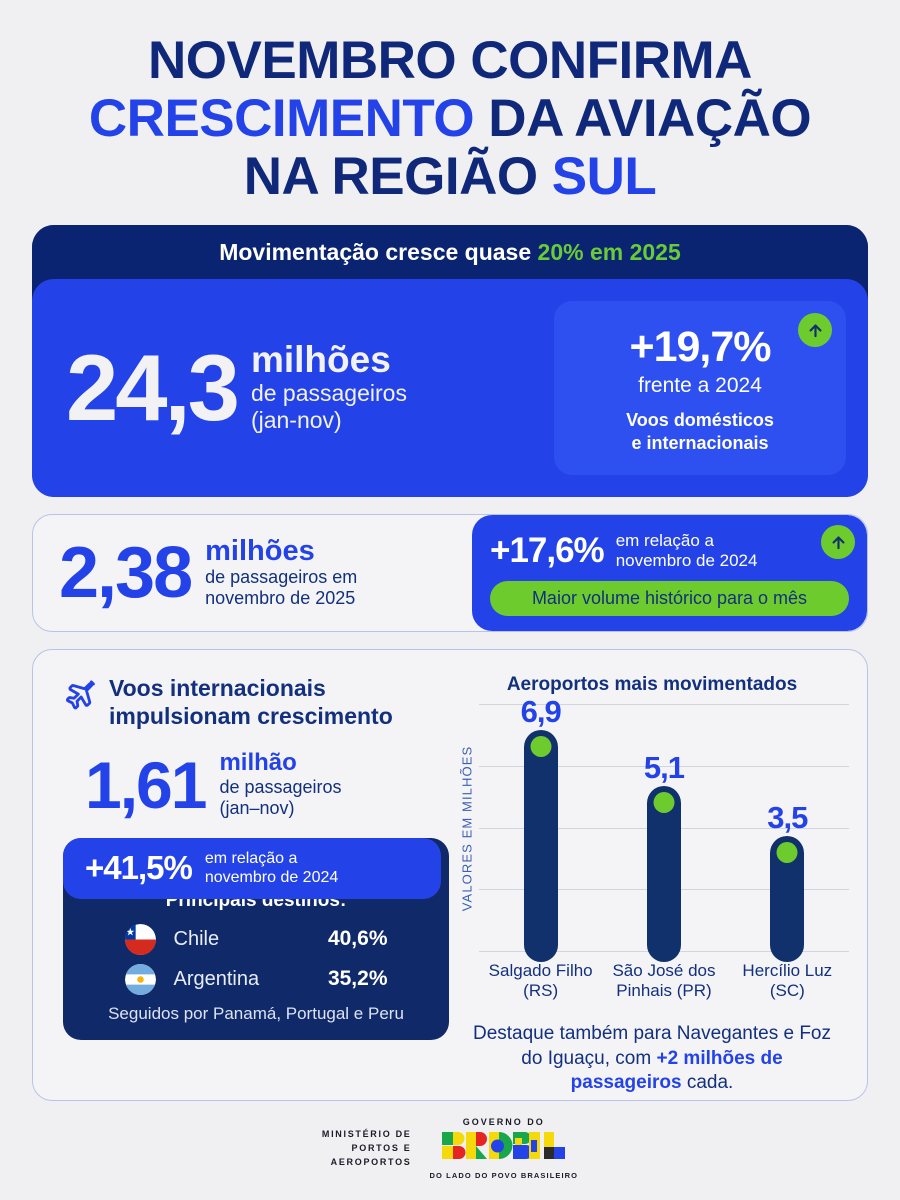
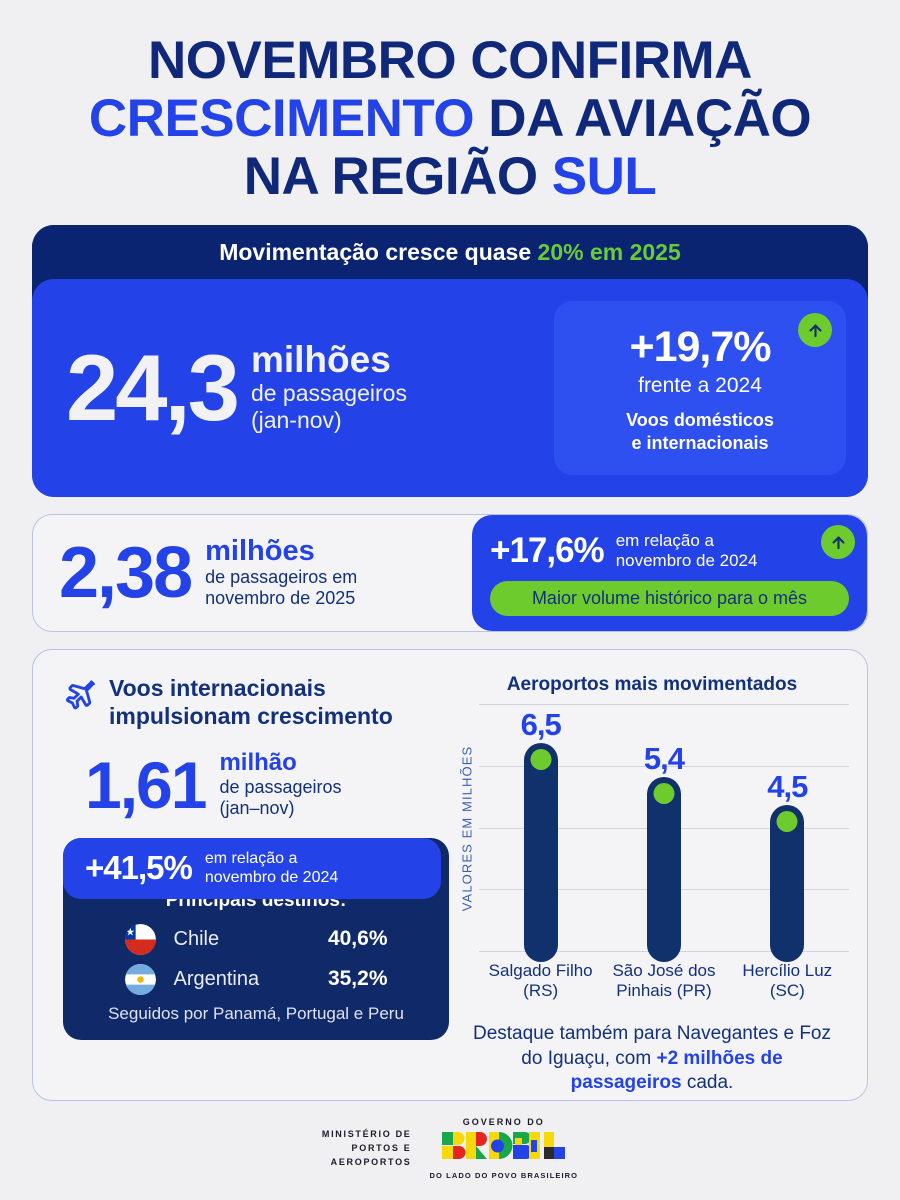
Salgado Filho (RS): 6,9 -> 6,5
São José dos Pinhais (PR): 5,1 -> 5,4
Hercílio Luz (SC): 3,5 -> 4,5
